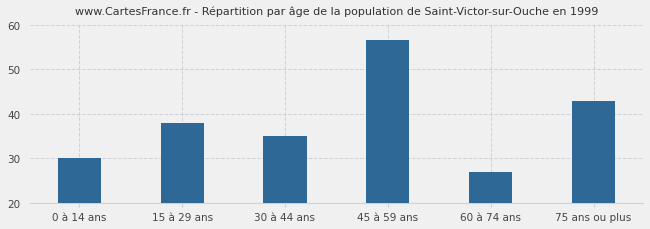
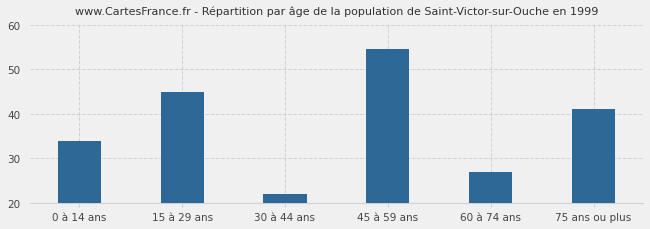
0 à 14 ans: 30.0 -> 34.0
15 à 29 ans: 38.0 -> 45.0
30 à 44 ans: 35.0 -> 22.0
45 à 59 ans: 56.5 -> 54.5
75 ans ou plus: 43.0 -> 41.0
